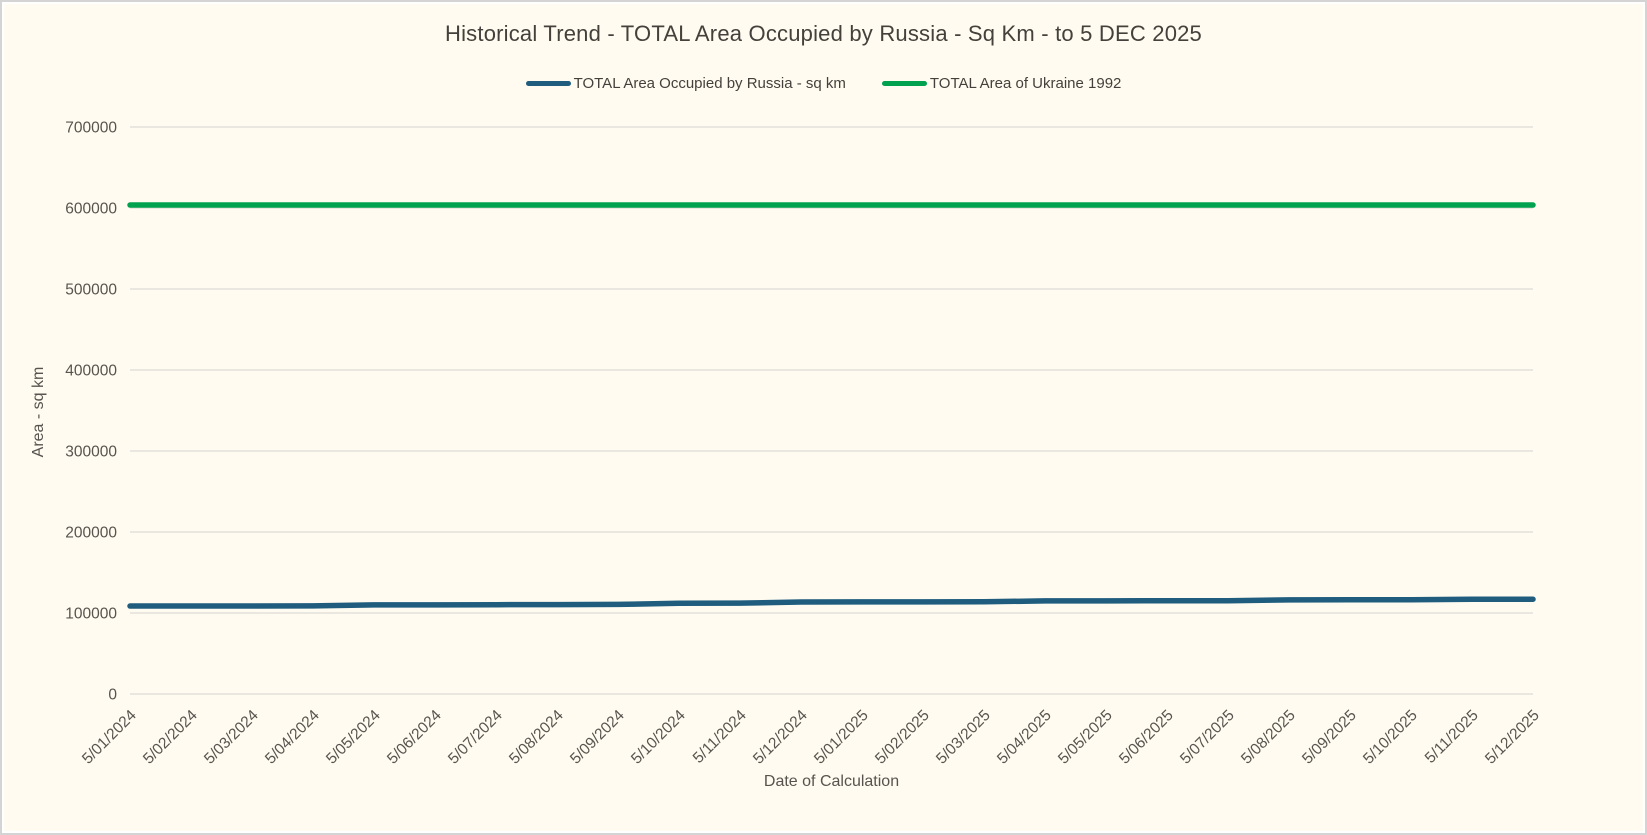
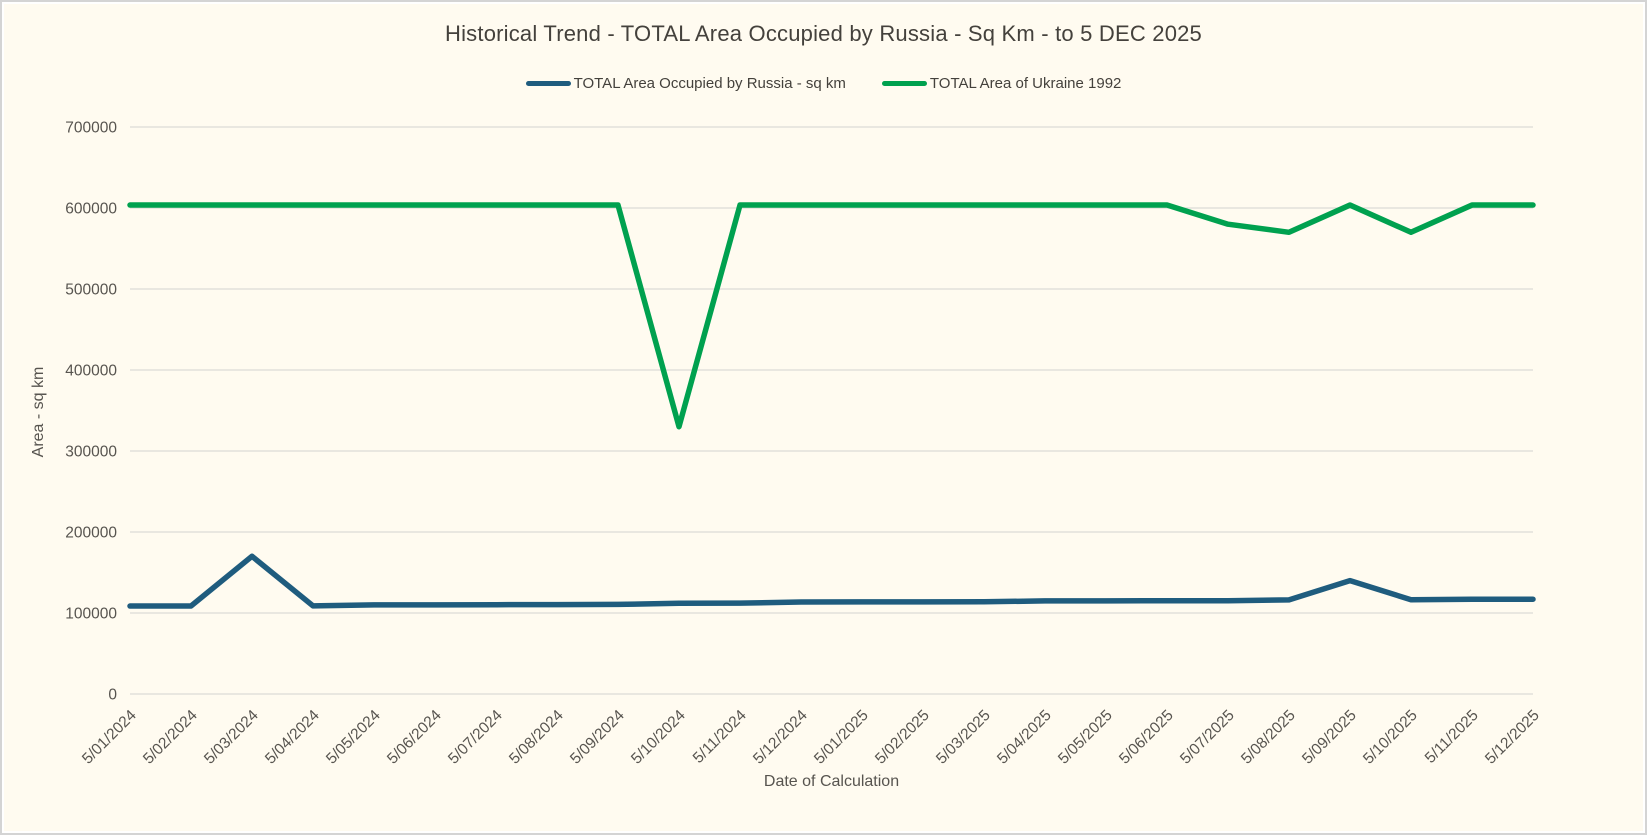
TOTAL Area Occupied by Russia - sq km/5/03/2024: 110000 -> 170000
TOTAL Area of Ukraine 1992/5/10/2024: 600000 -> 330000
TOTAL Area of Ukraine 1992/5/07/2025: 600000 -> 580000
TOTAL Area of Ukraine 1992/5/08/2025: 600000 -> 570000
TOTAL Area Occupied by Russia - sq km/5/09/2025: 120000 -> 140000
TOTAL Area of Ukraine 1992/5/10/2025: 600000 -> 570000
